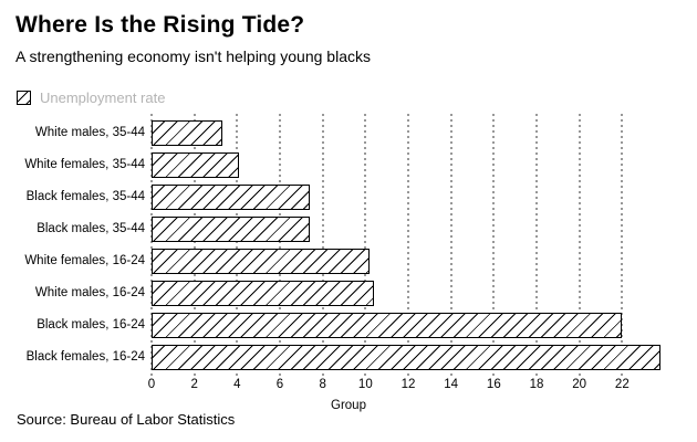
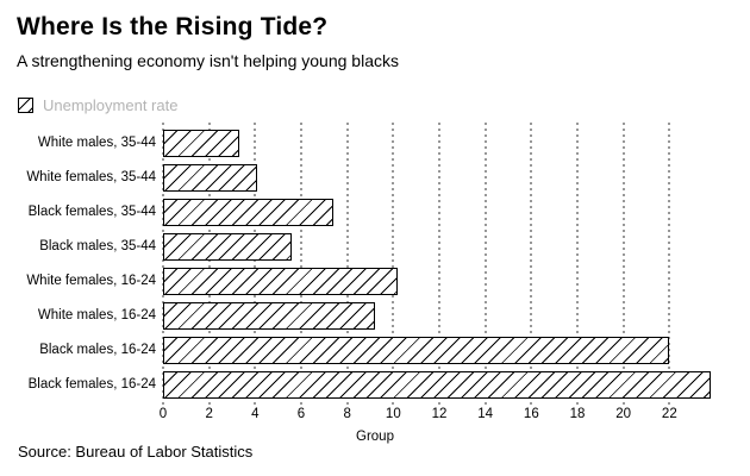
Black males, 35-44: 7.4 -> 5.6
White males, 16-24: 10.4 -> 9.2
